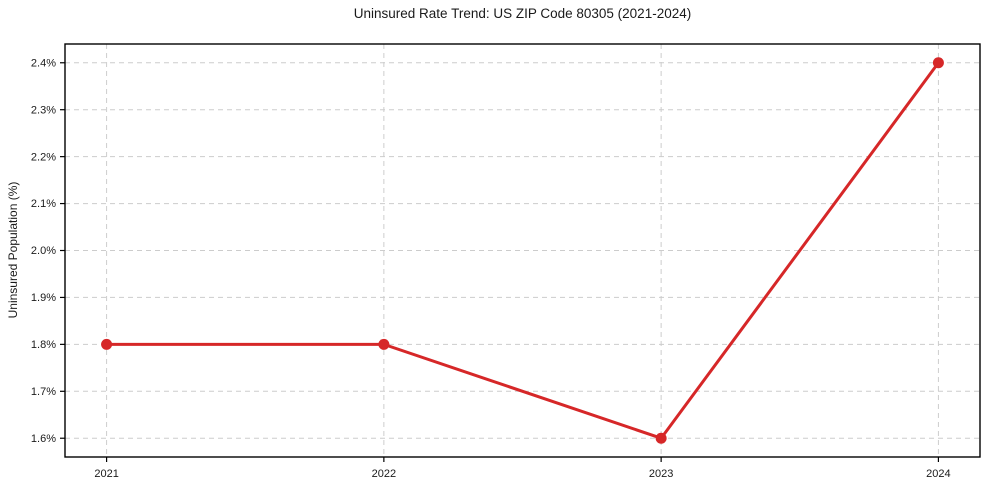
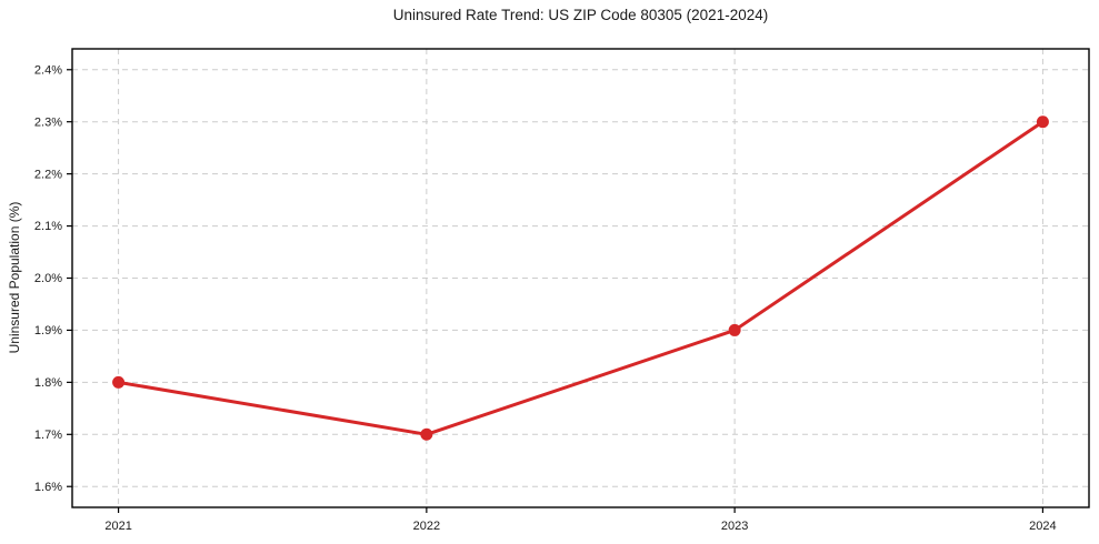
2022: 1.8% -> 1.7%
2023: 1.6% -> 1.9%
2024: 2.4% -> 2.3%
